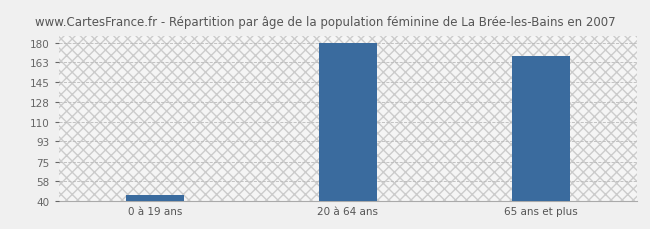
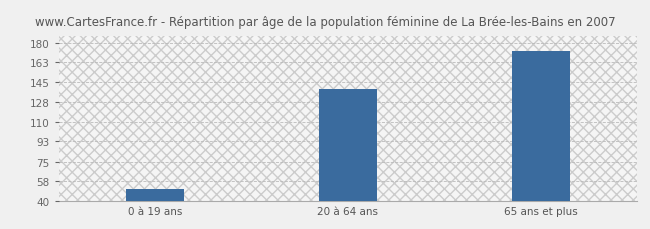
0 à 19 ans: 46 -> 51
20 à 64 ans: 180 -> 139
65 ans et plus: 168 -> 173
